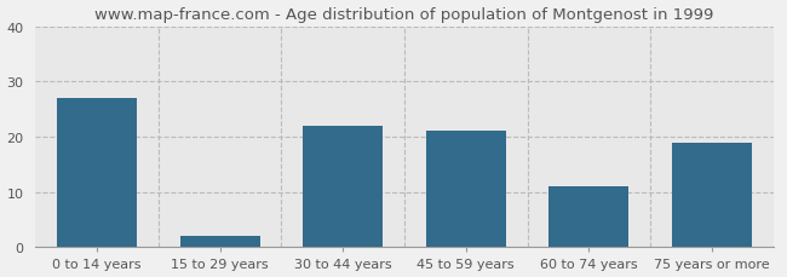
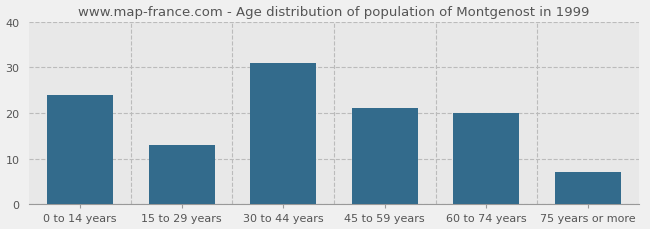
0 to 14 years: 27 -> 24
15 to 29 years: 2 -> 13
30 to 44 years: 22 -> 31
60 to 74 years: 11 -> 20
75 years or more: 19 -> 7
